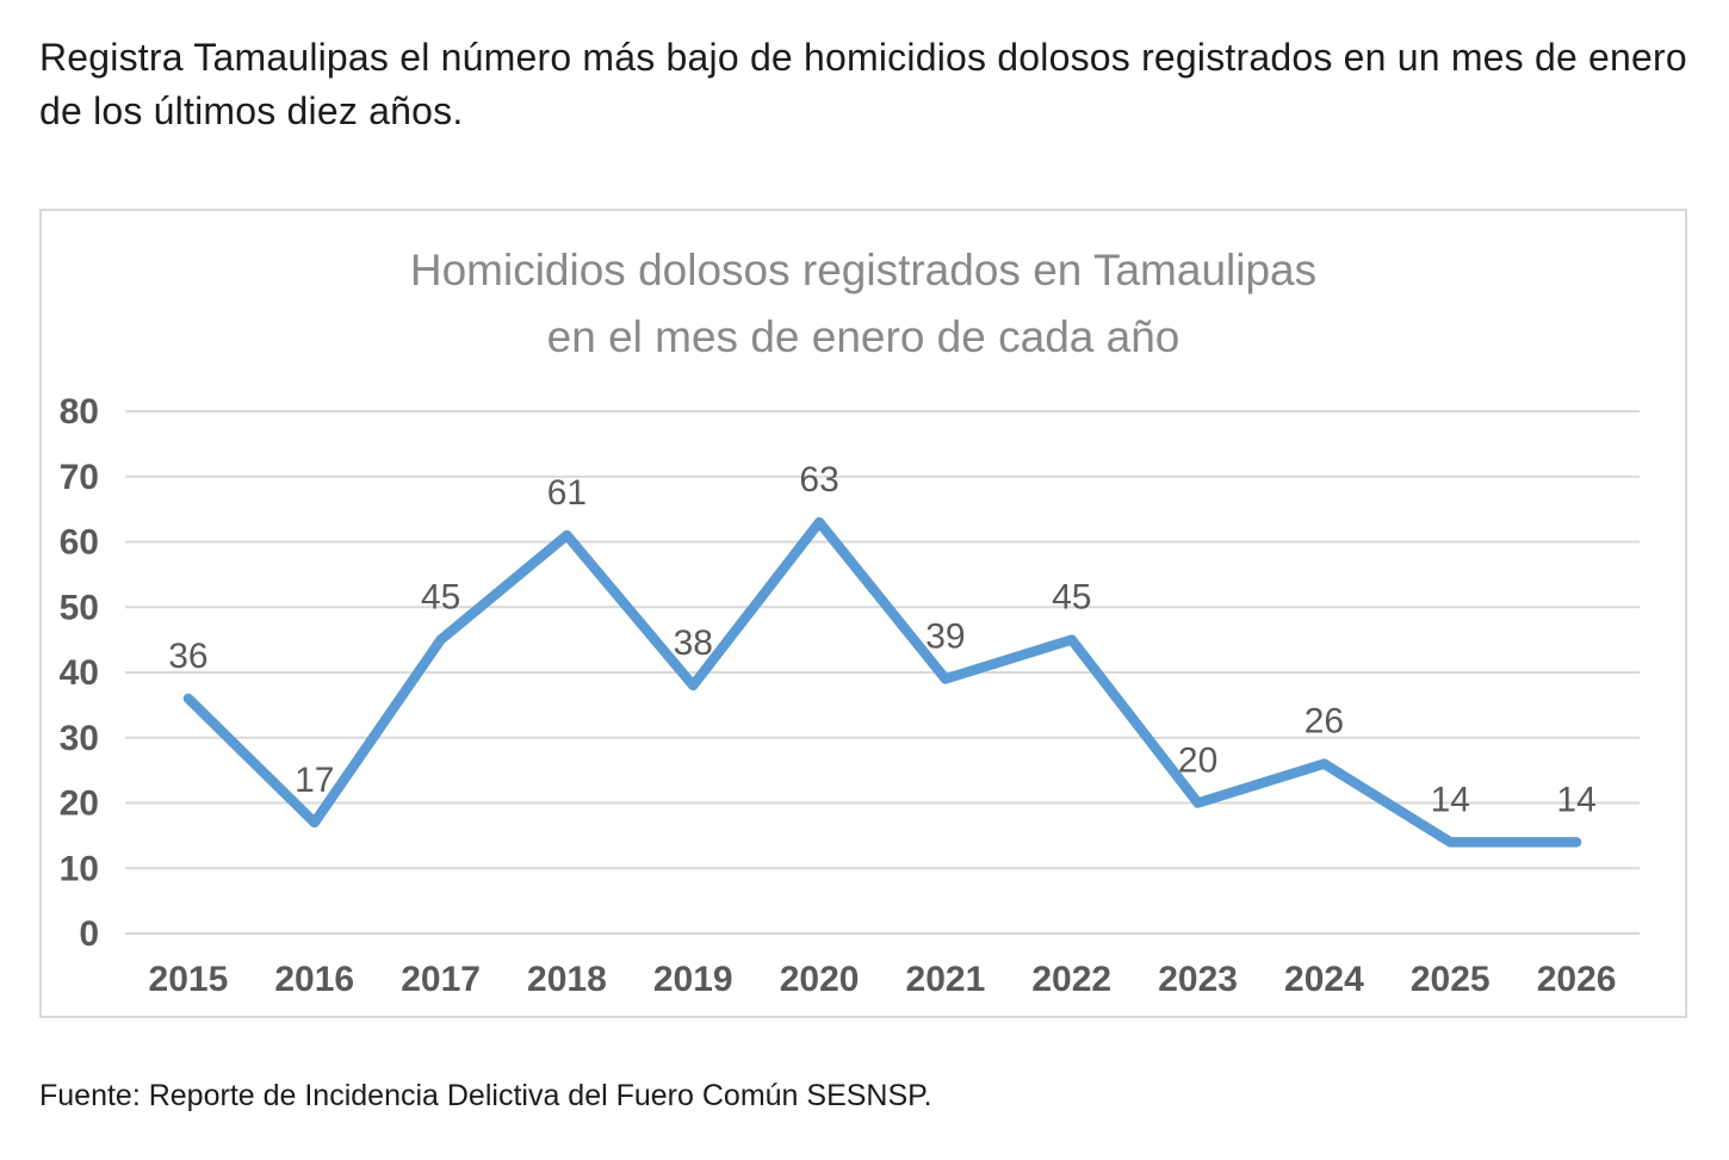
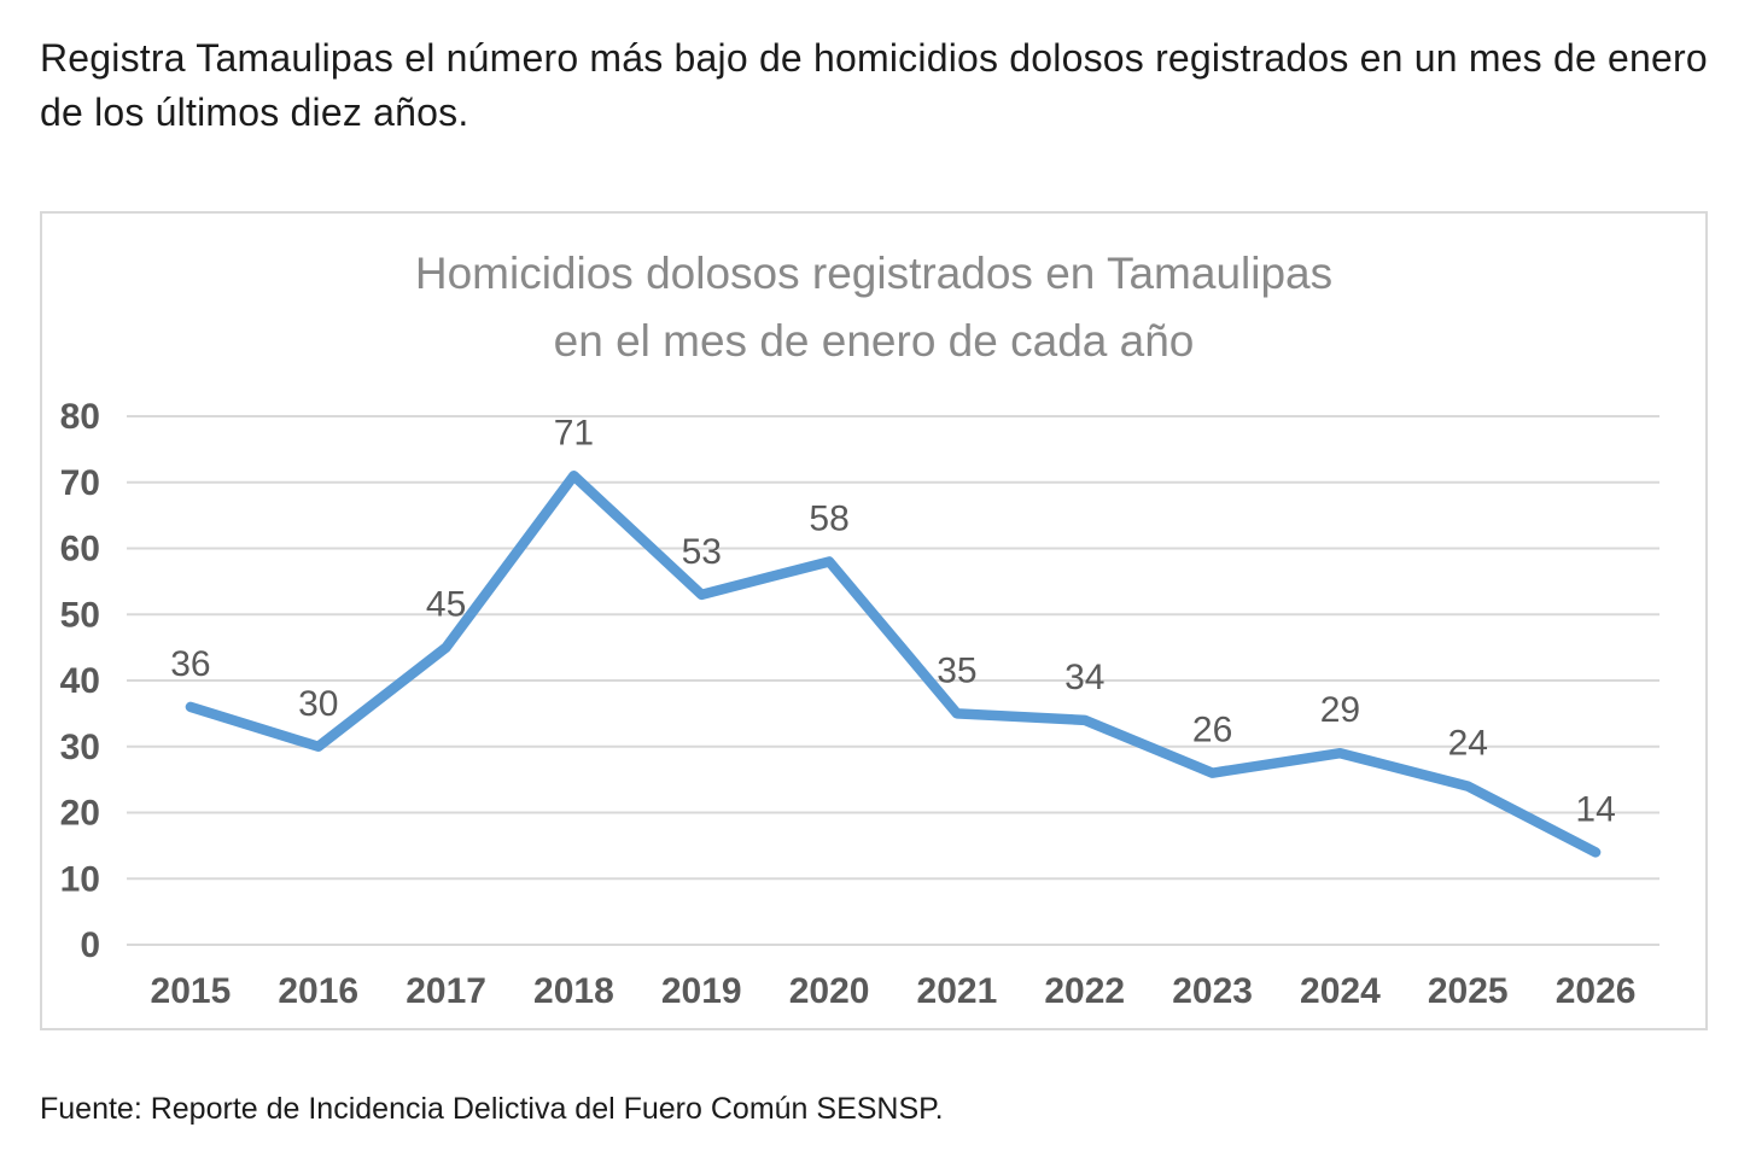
2016: 17 -> 30
2018: 61 -> 71
2019: 38 -> 53
2020: 63 -> 58
2021: 39 -> 35
2022: 45 -> 34
2023: 20 -> 26
2024: 26 -> 29
2025: 14 -> 24
